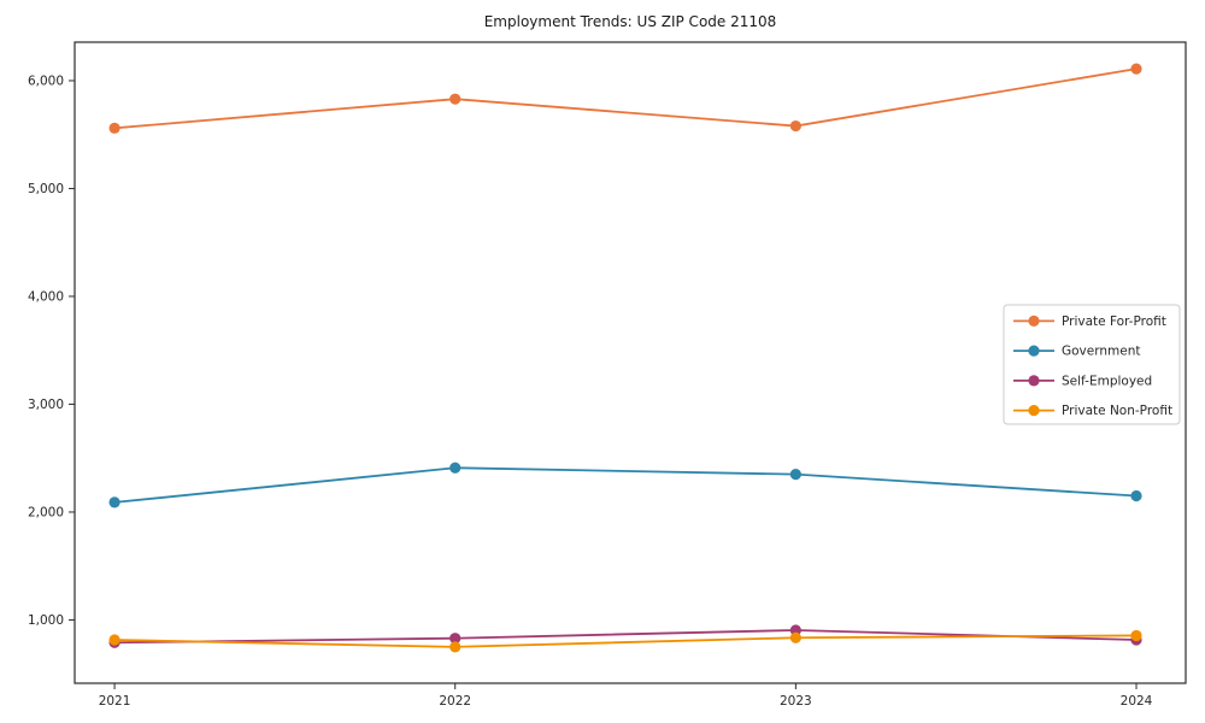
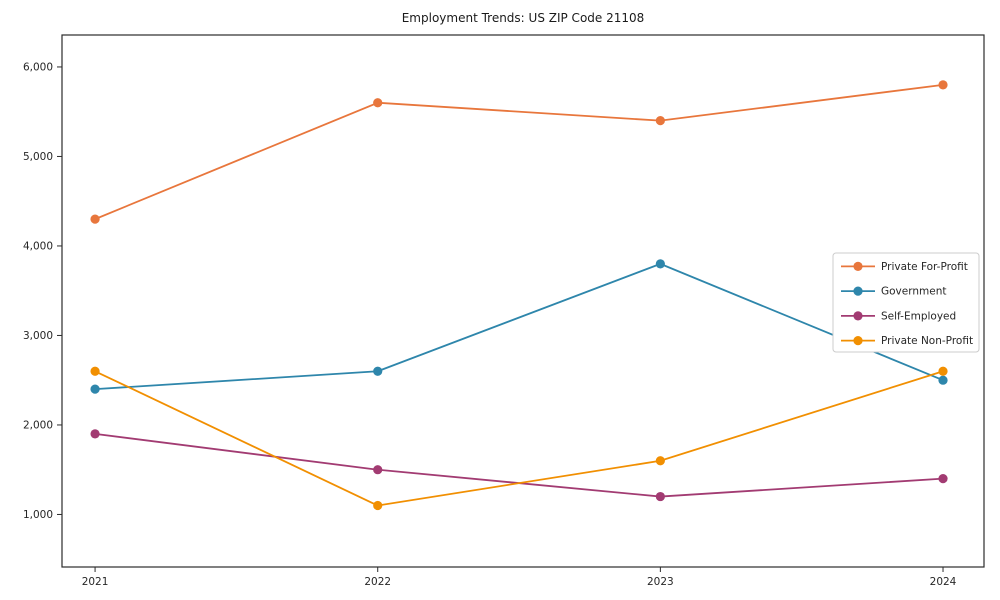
Private For-Profit/2021: 5600 -> 4300
Government/2021: 2100 -> 2400
Self-Employed/2021: 800 -> 1900
Private Non-Profit/2021: 800 -> 2600
Private For-Profit/2022: 5800 -> 5600
Government/2022: 2400 -> 2600
Self-Employed/2022: 800 -> 1500
Private Non-Profit/2022: 800 -> 1100
Private For-Profit/2023: 5600 -> 5400
Government/2023: 2400 -> 3800
Self-Employed/2023: 900 -> 1200
Private Non-Profit/2023: 800 -> 1600
Private For-Profit/2024: 6100 -> 5800
Government/2024: 2200 -> 2500
Self-Employed/2024: 800 -> 1400
Private Non-Profit/2024: 900 -> 2600
